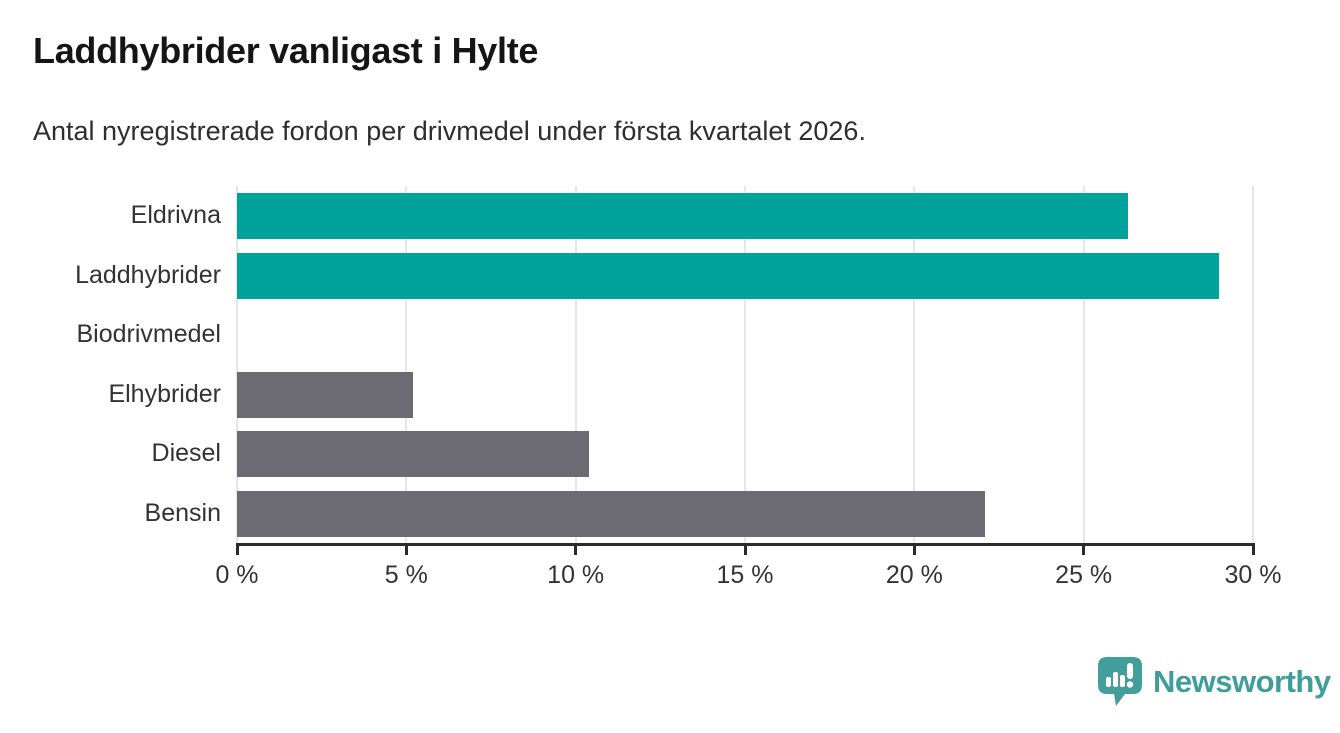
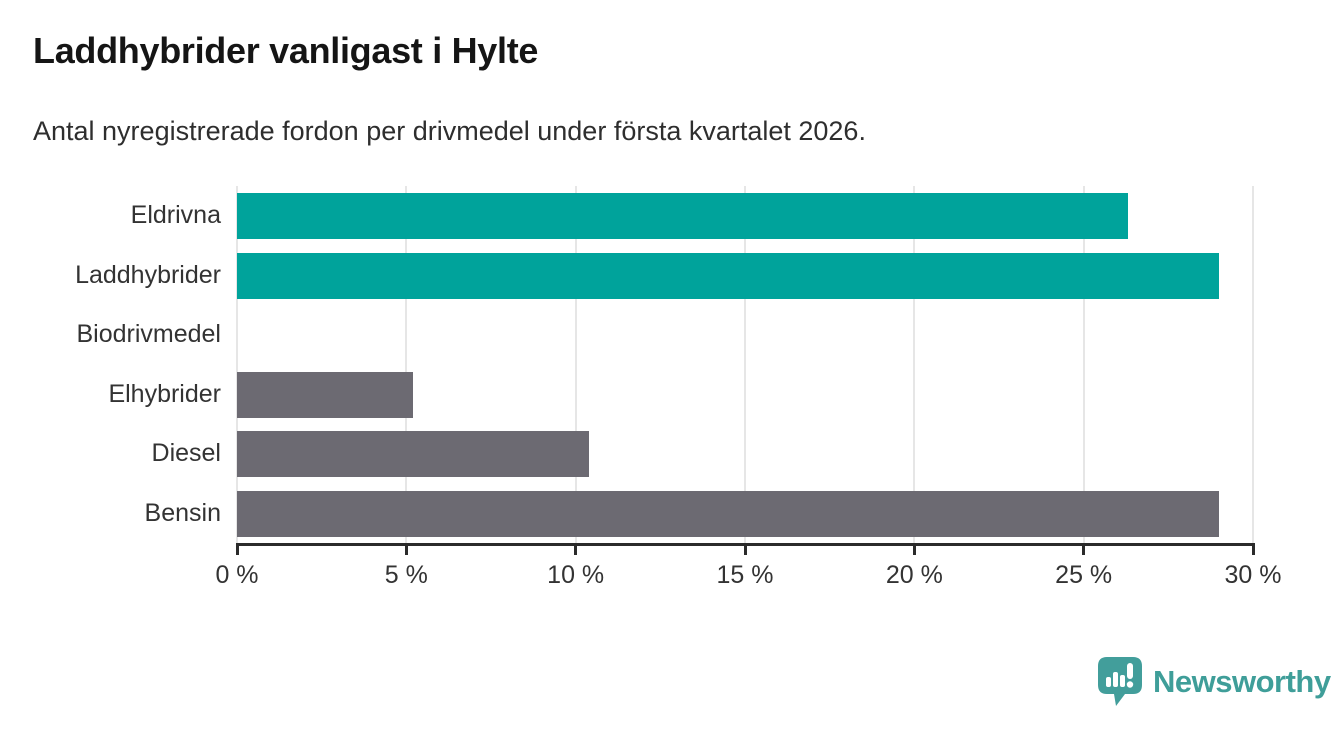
Bensin: 22.1% -> 29.0%
